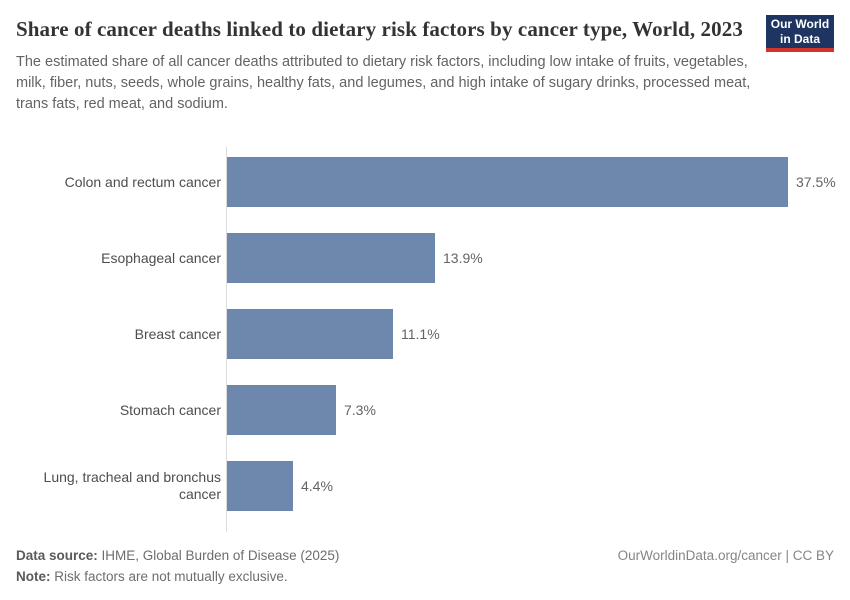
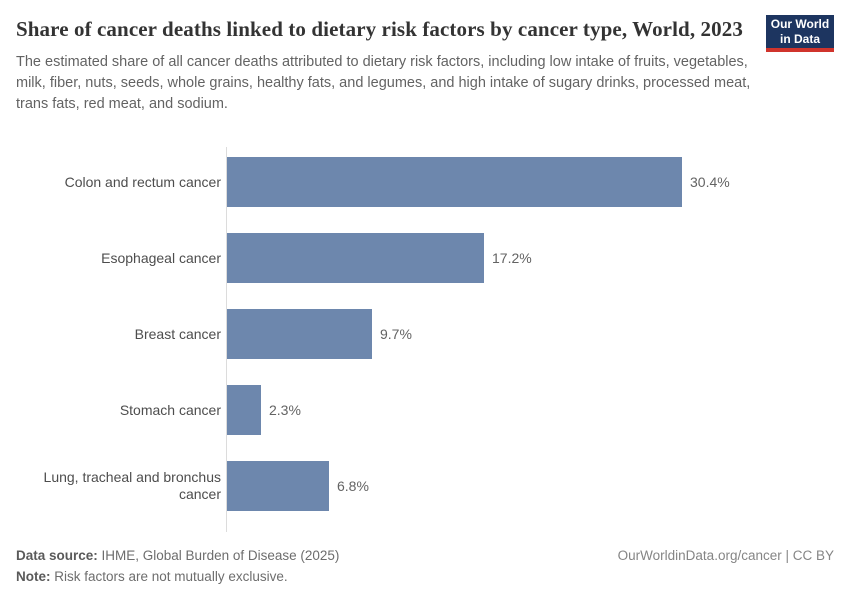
Colon and rectum cancer: 37.5% -> 30.4%
Esophageal cancer: 13.9% -> 17.2%
Breast cancer: 11.1% -> 9.7%
Stomach cancer: 7.3% -> 2.3%
Lung, tracheal and bronchus cancer: 4.4% -> 6.8%
